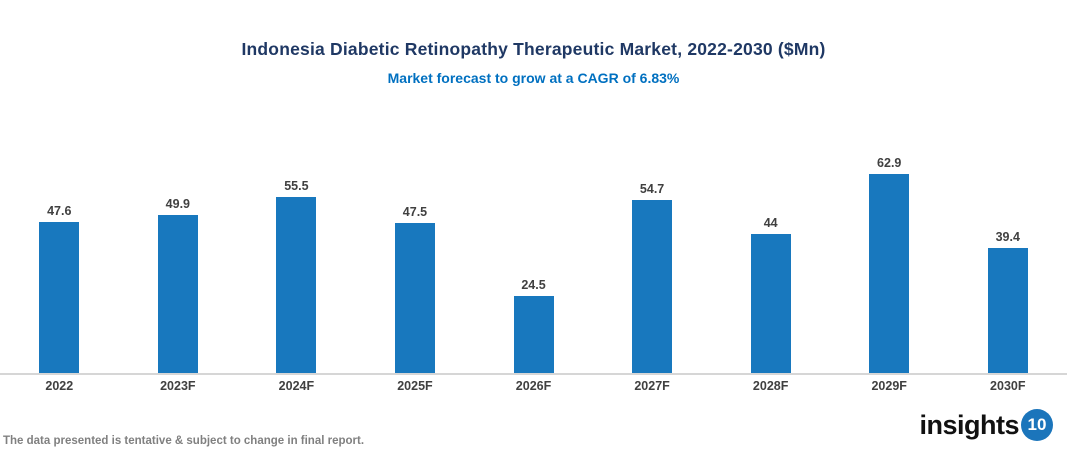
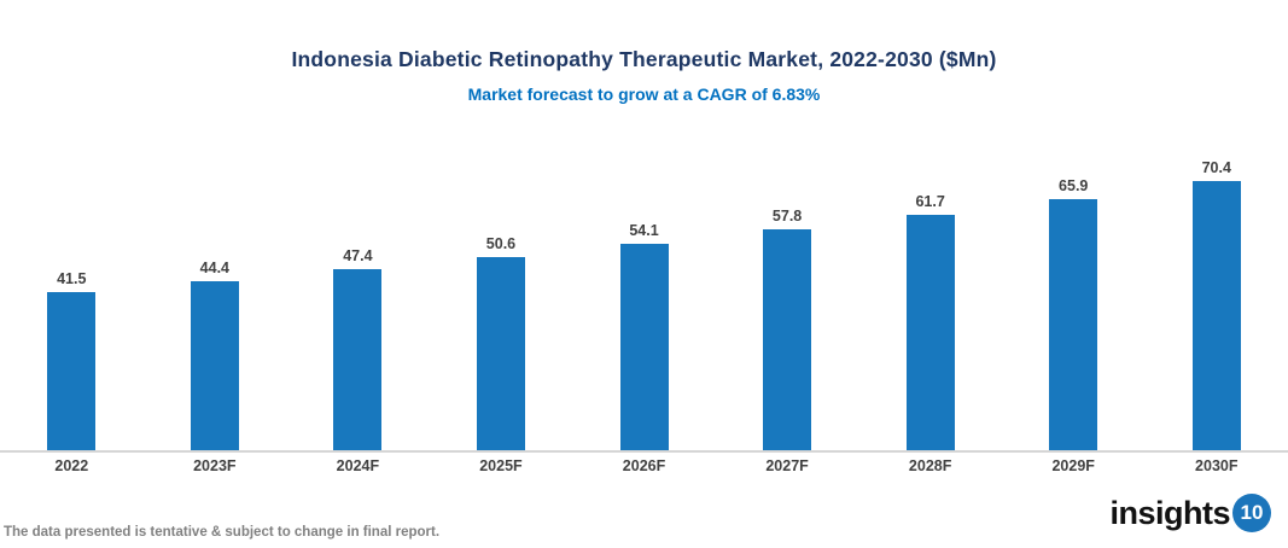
2022: 47.6 -> 41.5
2023F: 49.9 -> 44.4
2024F: 55.5 -> 47.4
2025F: 47.5 -> 50.6
2026F: 24.5 -> 54.1
2027F: 54.7 -> 57.8
2028F: 44 -> 61.7
2029F: 62.9 -> 65.9
2030F: 39.4 -> 70.4
